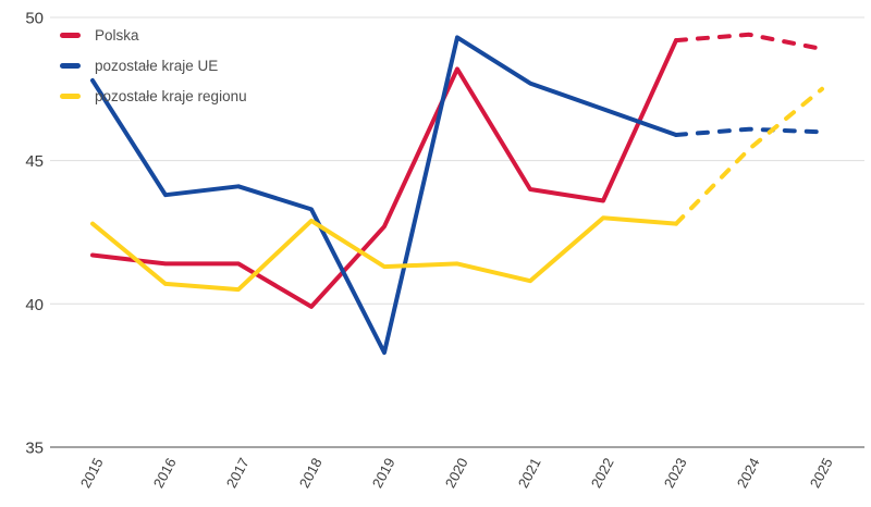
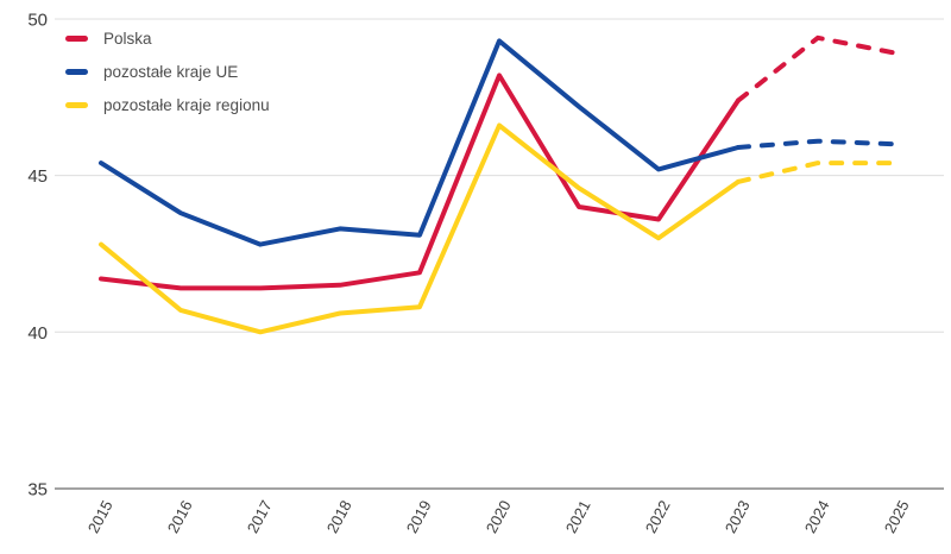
pozostałe kraje UE/2015: 47.8 -> 45.4
pozostałe kraje UE/2017: 44.1 -> 42.8
pozostałe kraje regionu/2017: 40.5 -> 40.0
Polska/2018: 39.9 -> 41.5
pozostałe kraje regionu/2018: 42.9 -> 40.6
Polska/2019: 42.7 -> 41.9
pozostałe kraje UE/2019: 38.3 -> 43.1
pozostałe kraje regionu/2019: 41.3 -> 40.8
pozostałe kraje regionu/2020: 41.4 -> 46.6
pozostałe kraje UE/2021: 47.7 -> 47.2
pozostałe kraje regionu/2021: 40.8 -> 44.6
pozostałe kraje UE/2022: 46.8 -> 45.2
Polska/2023: 49.2 -> 47.4
pozostałe kraje regionu/2023: 42.8 -> 44.8
pozostałe kraje regionu/2025: 47.5 -> 45.4
